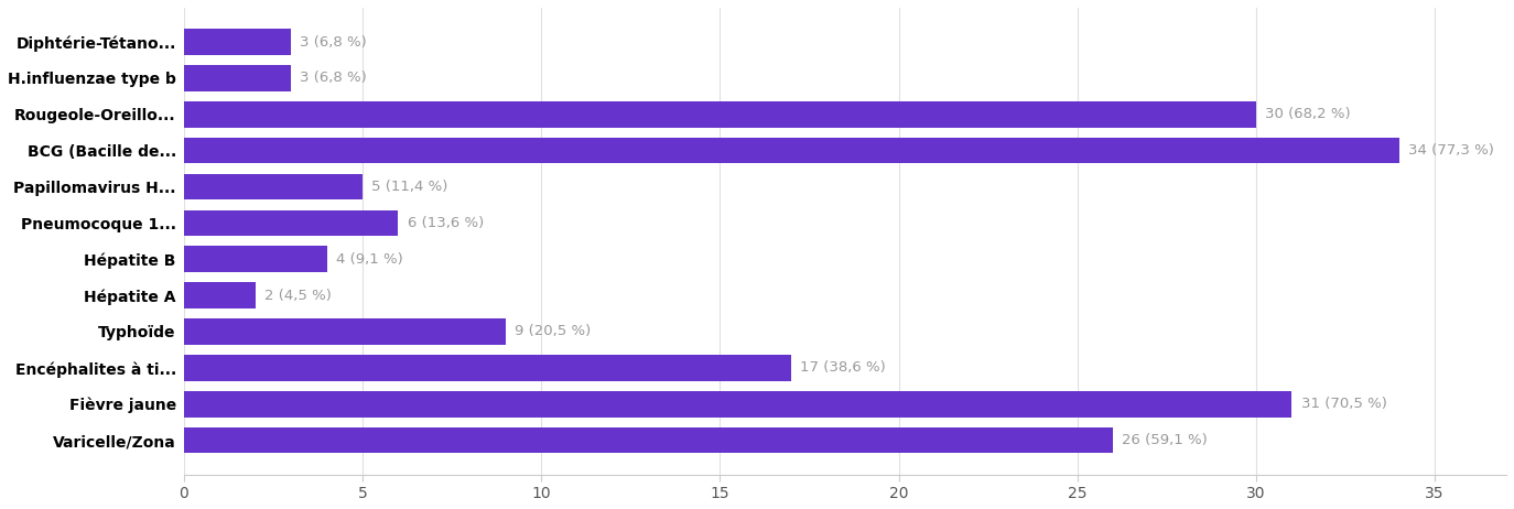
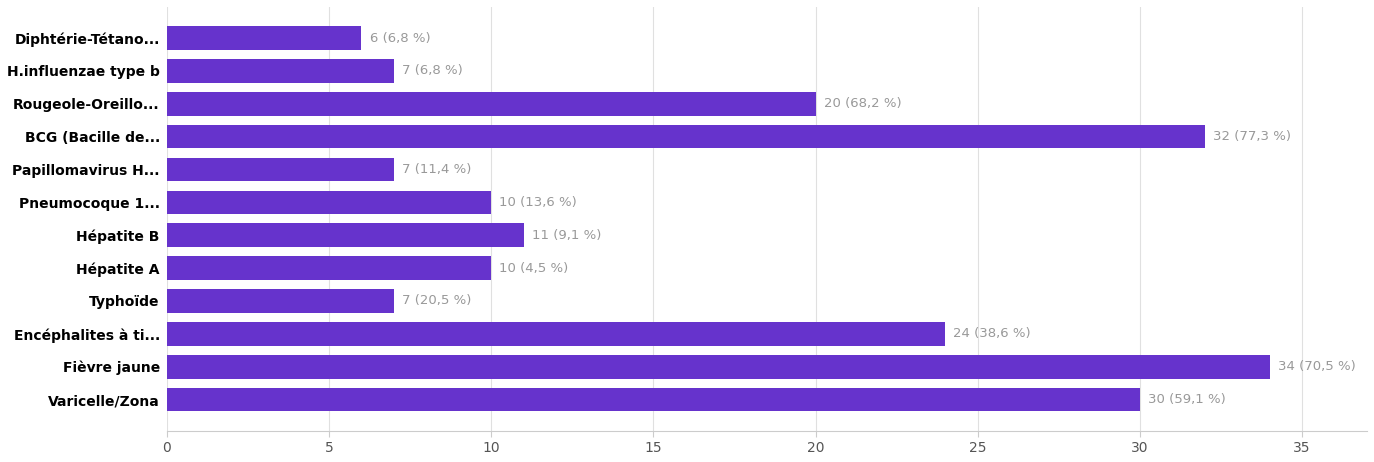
Diphtérie-Tétano...: 3 -> 6
H.influenzae type b: 3 -> 7
Rougeole-Oreillo...: 30 -> 20
BCG (Bacille de...: 34 -> 32
Papillomavirus H...: 5 -> 7
Pneumocoque 1...: 6 -> 10
Hépatite B: 4 -> 11
Hépatite A: 2 -> 10
Typhoïde: 9 -> 7
Encéphalites à ti...: 17 -> 24
Fièvre jaune: 31 -> 34
Varicelle/Zona: 26 -> 30
